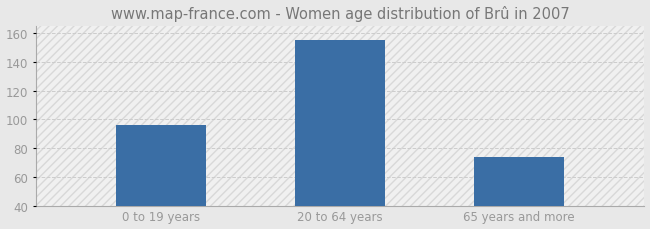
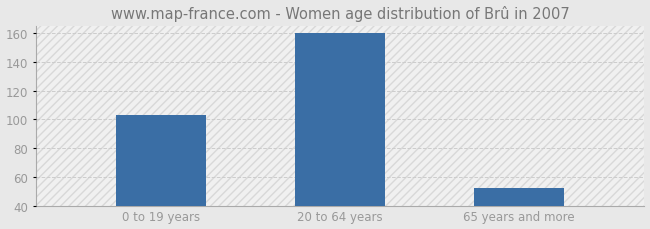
0 to 19 years: 96 -> 103
20 to 64 years: 155 -> 160
65 years and more: 74 -> 52
